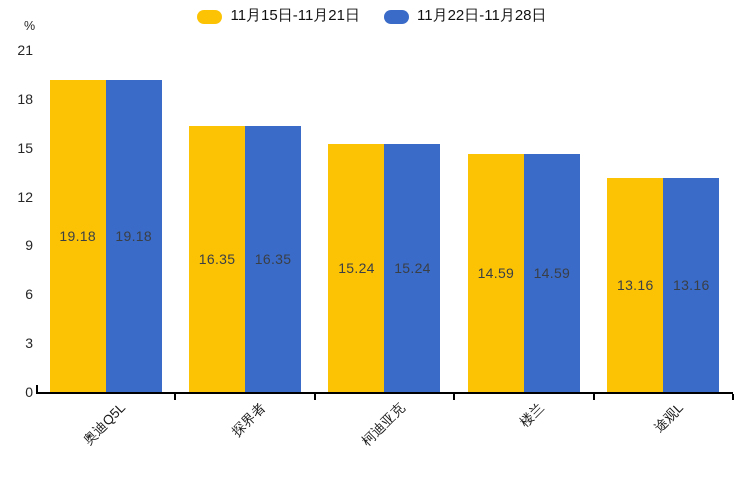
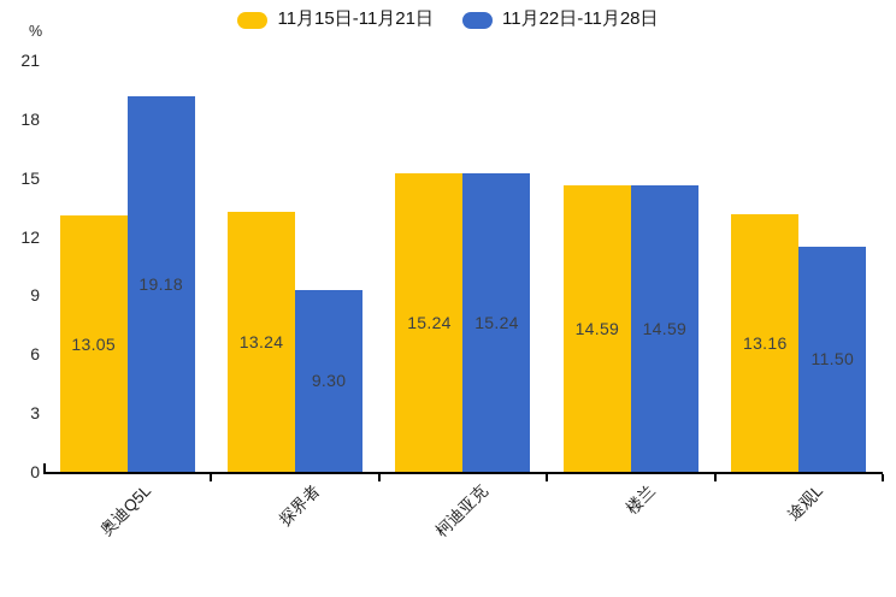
11月15日-11月21日/奥迪Q5L: 19.18 -> 13.05
11月15日-11月21日/探界者: 16.35 -> 13.24
11月22日-11月28日/探界者: 16.35 -> 9.30
11月22日-11月28日/途观L: 13.16 -> 11.50
